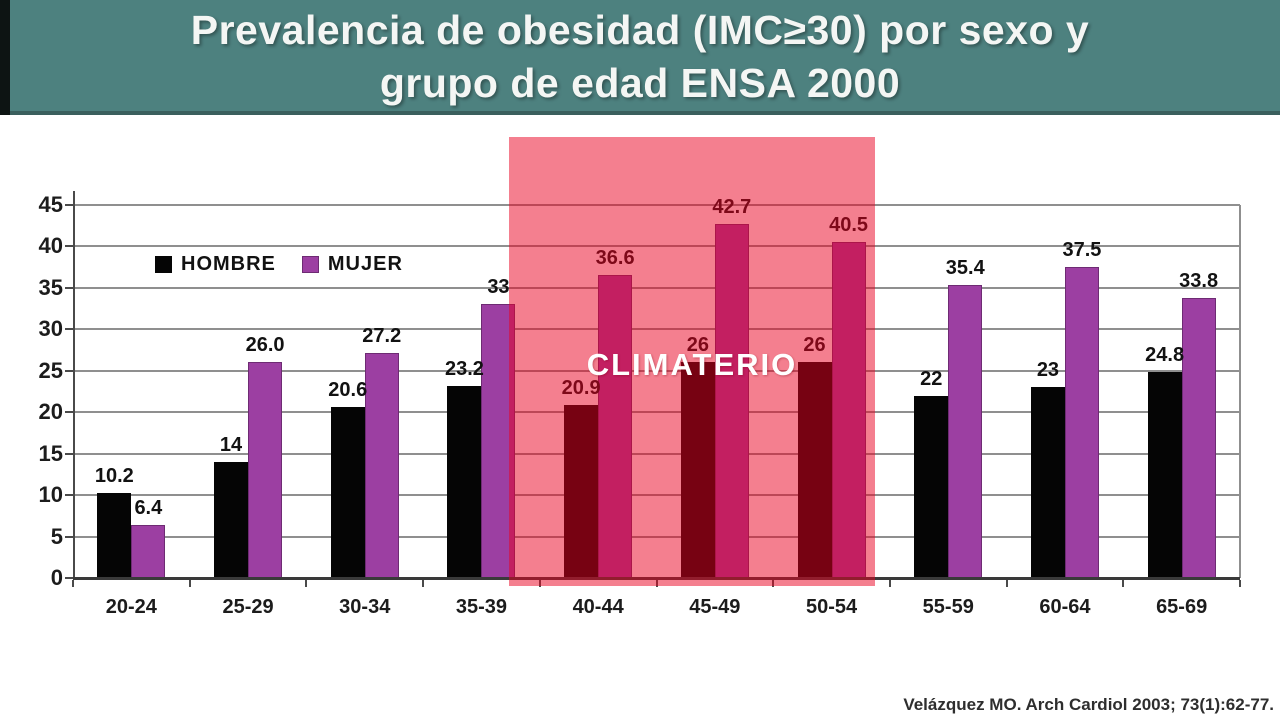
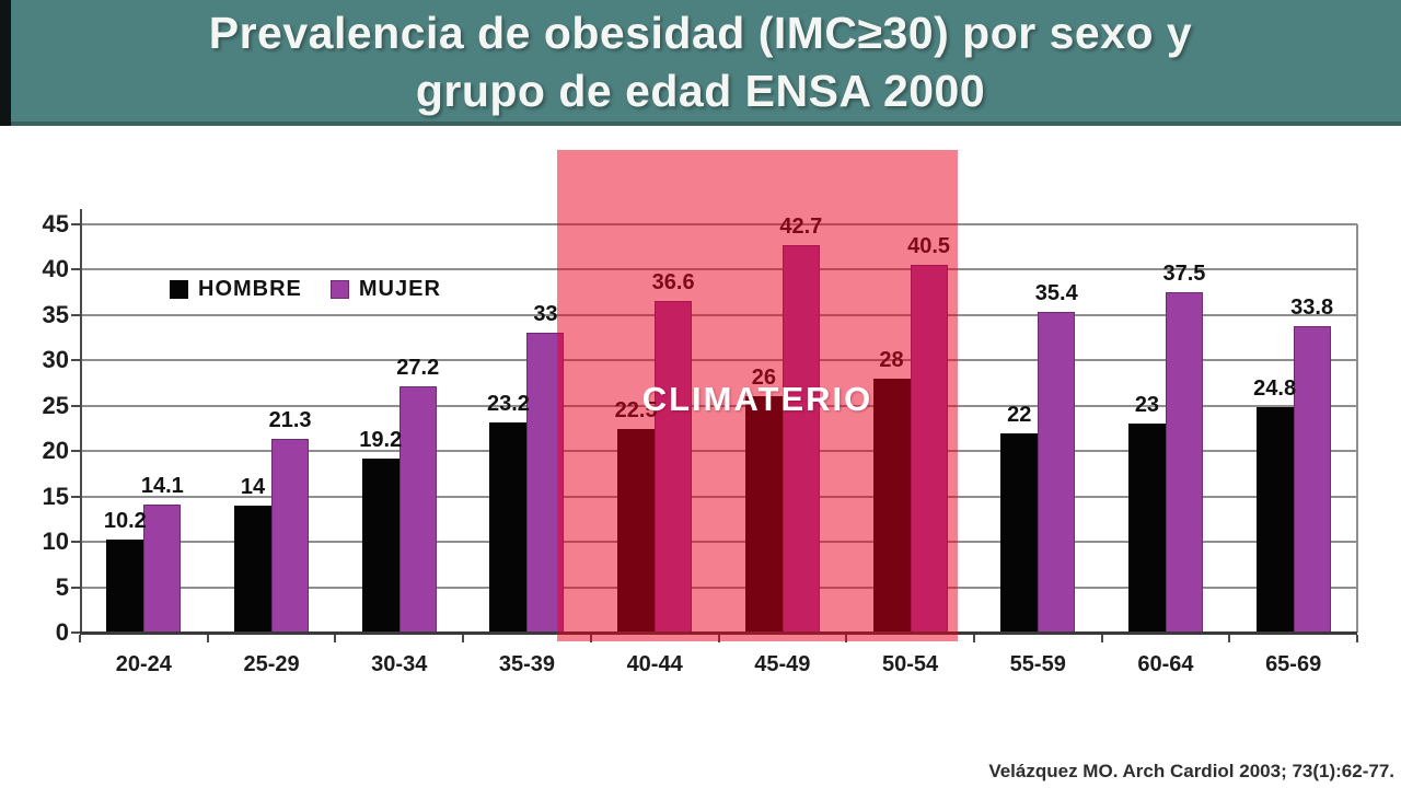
MUJER/20-24: 6.4 -> 14.1
MUJER/25-29: 26.0 -> 21.3
HOMBRE/30-34: 20.6 -> 19.2
HOMBRE/40-44: 20.9 -> 22.5
HOMBRE/50-54: 26 -> 28
